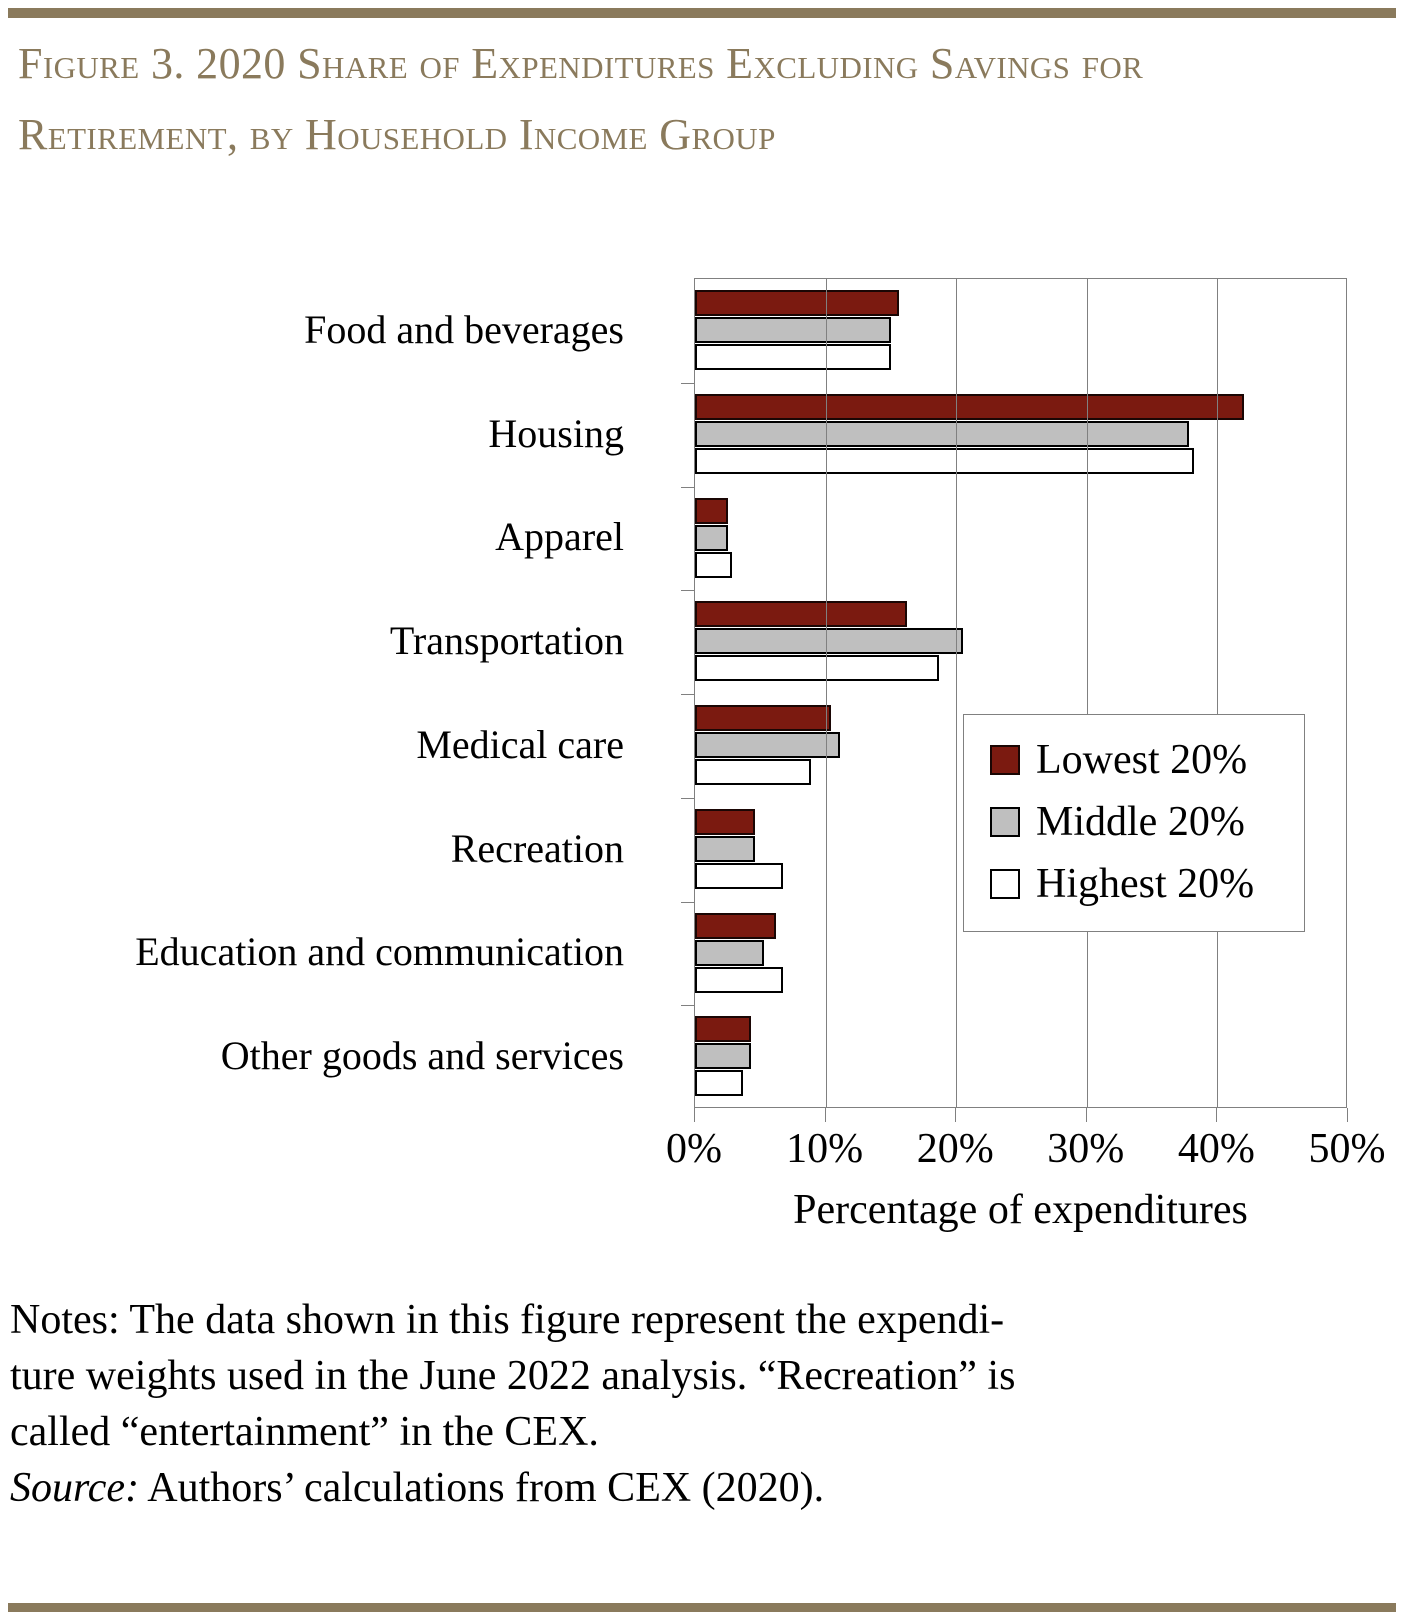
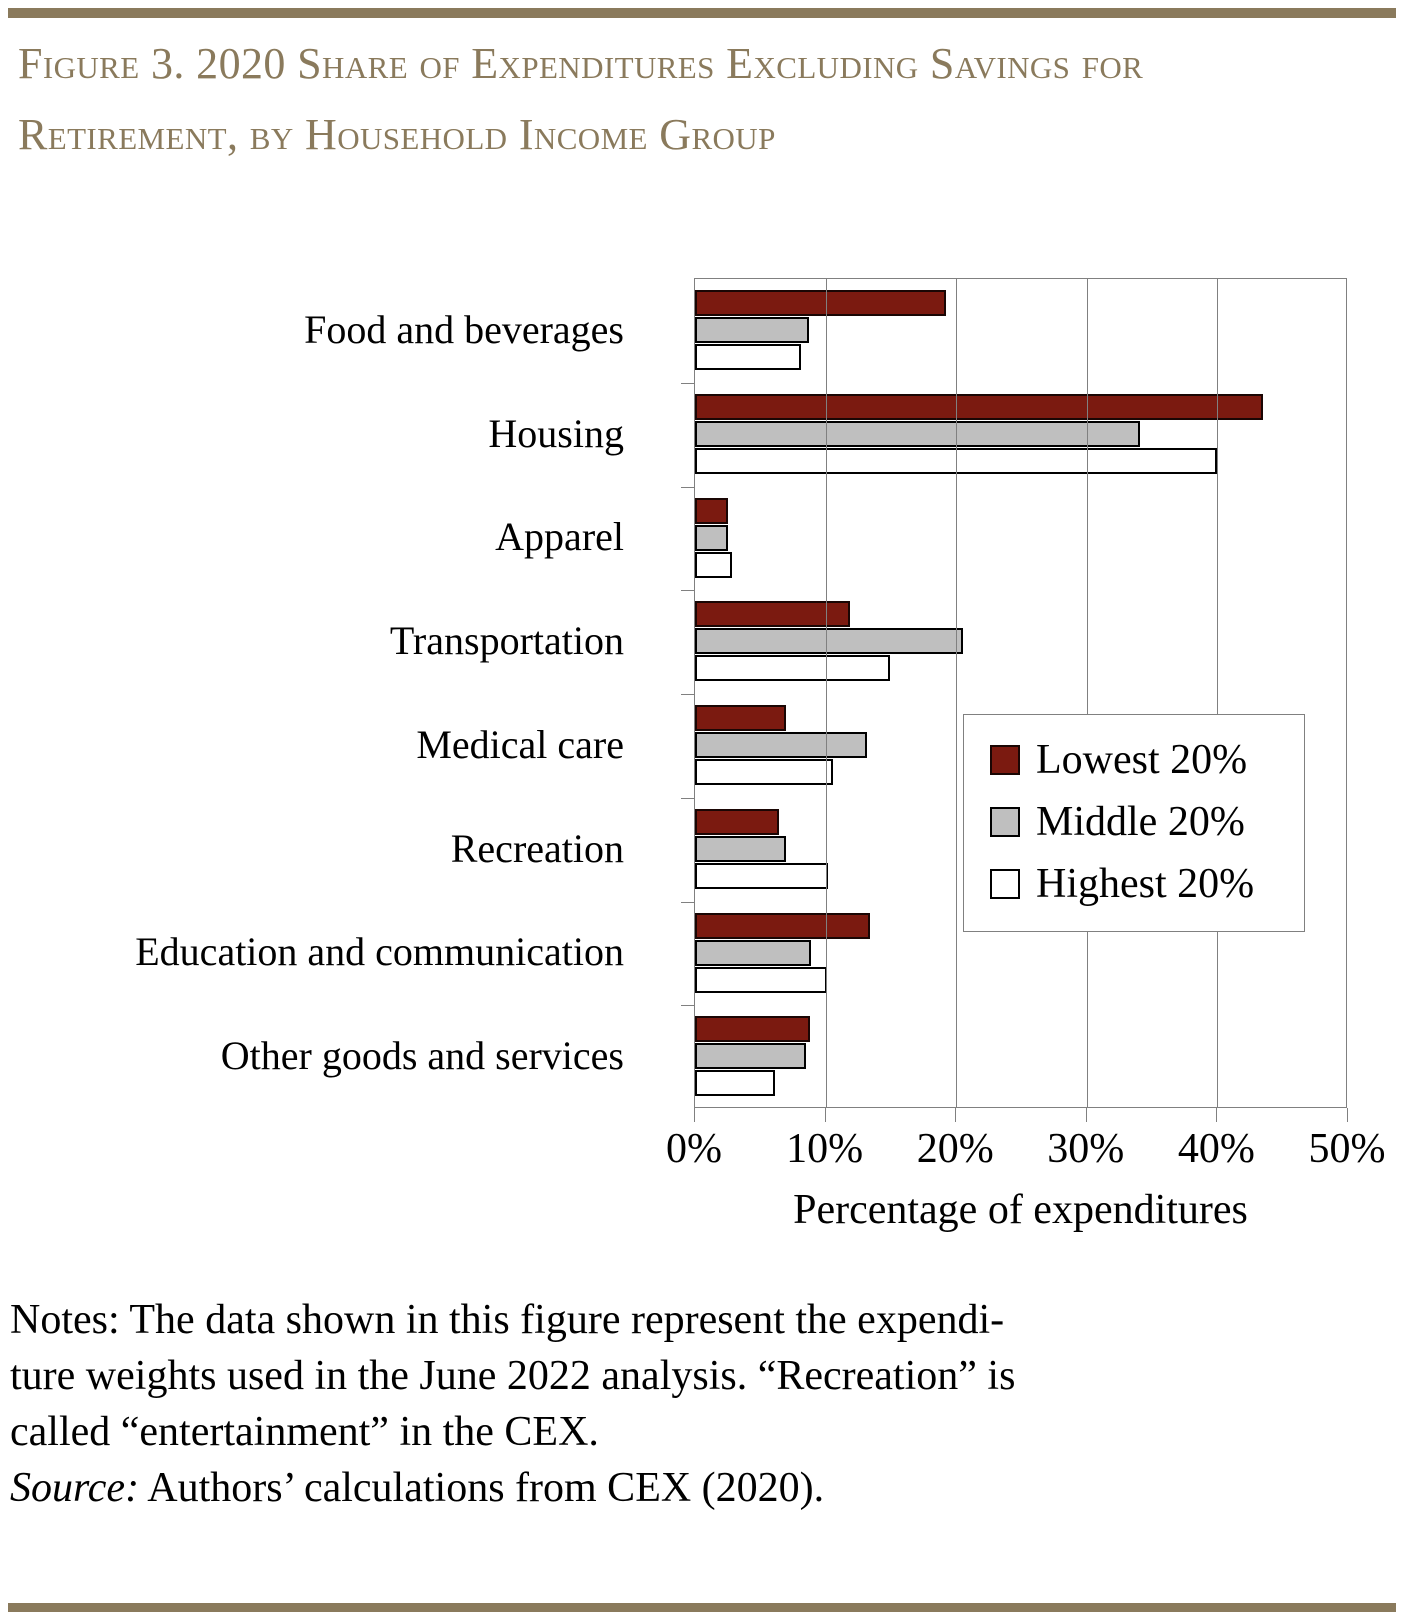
Lowest 20%/Food and beverages: 15.6% -> 19.2%
Middle 20%/Food and beverages: 15.0% -> 8.7%
Highest 20%/Food and beverages: 15.0% -> 8.1%
Lowest 20%/Housing: 42.0% -> 43.5%
Middle 20%/Housing: 37.8% -> 34.1%
Highest 20%/Housing: 38.2% -> 40.0%
Lowest 20%/Transportation: 16.2% -> 11.9%
Highest 20%/Transportation: 18.7% -> 14.9%
Lowest 20%/Medical care: 10.4% -> 7.0%
Middle 20%/Medical care: 11.1% -> 13.2%
Highest 20%/Medical care: 8.9% -> 10.6%
Lowest 20%/Recreation: 4.6% -> 6.4%
Middle 20%/Recreation: 4.6% -> 7.0%
Highest 20%/Recreation: 6.7% -> 10.2%
Lowest 20%/Education and communication: 6.2% -> 13.4%
Middle 20%/Education and communication: 5.3% -> 8.9%
Highest 20%/Education and communication: 6.7% -> 10.1%
Lowest 20%/Other goods and services: 4.3% -> 8.8%
Middle 20%/Other goods and services: 4.3% -> 8.5%
Highest 20%/Other goods and services: 3.7% -> 6.1%
